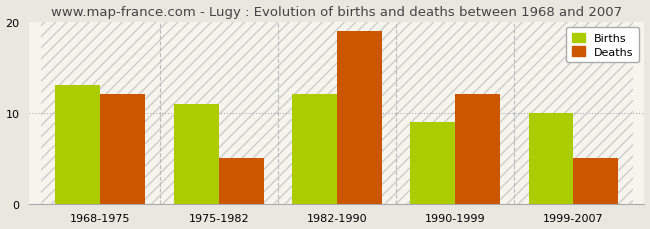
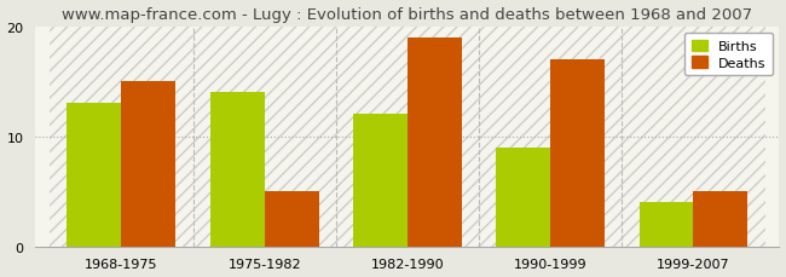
Deaths/1968-1975: 12 -> 15
Births/1975-1982: 11 -> 14
Deaths/1990-1999: 12 -> 17
Births/1999-2007: 10 -> 4
